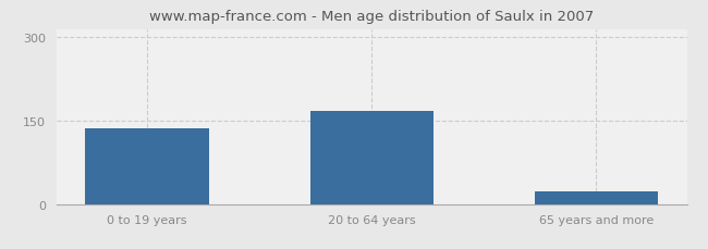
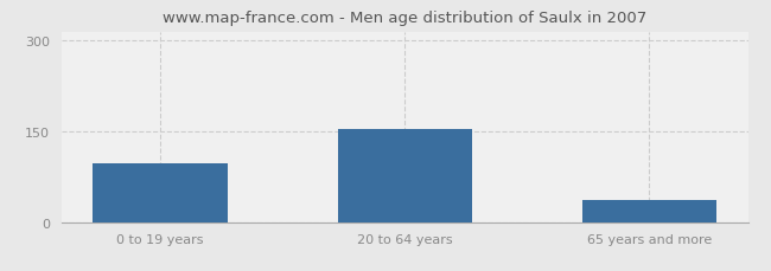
0 to 19 years: 137 -> 98
20 to 64 years: 168 -> 154
65 years and more: 22 -> 36
